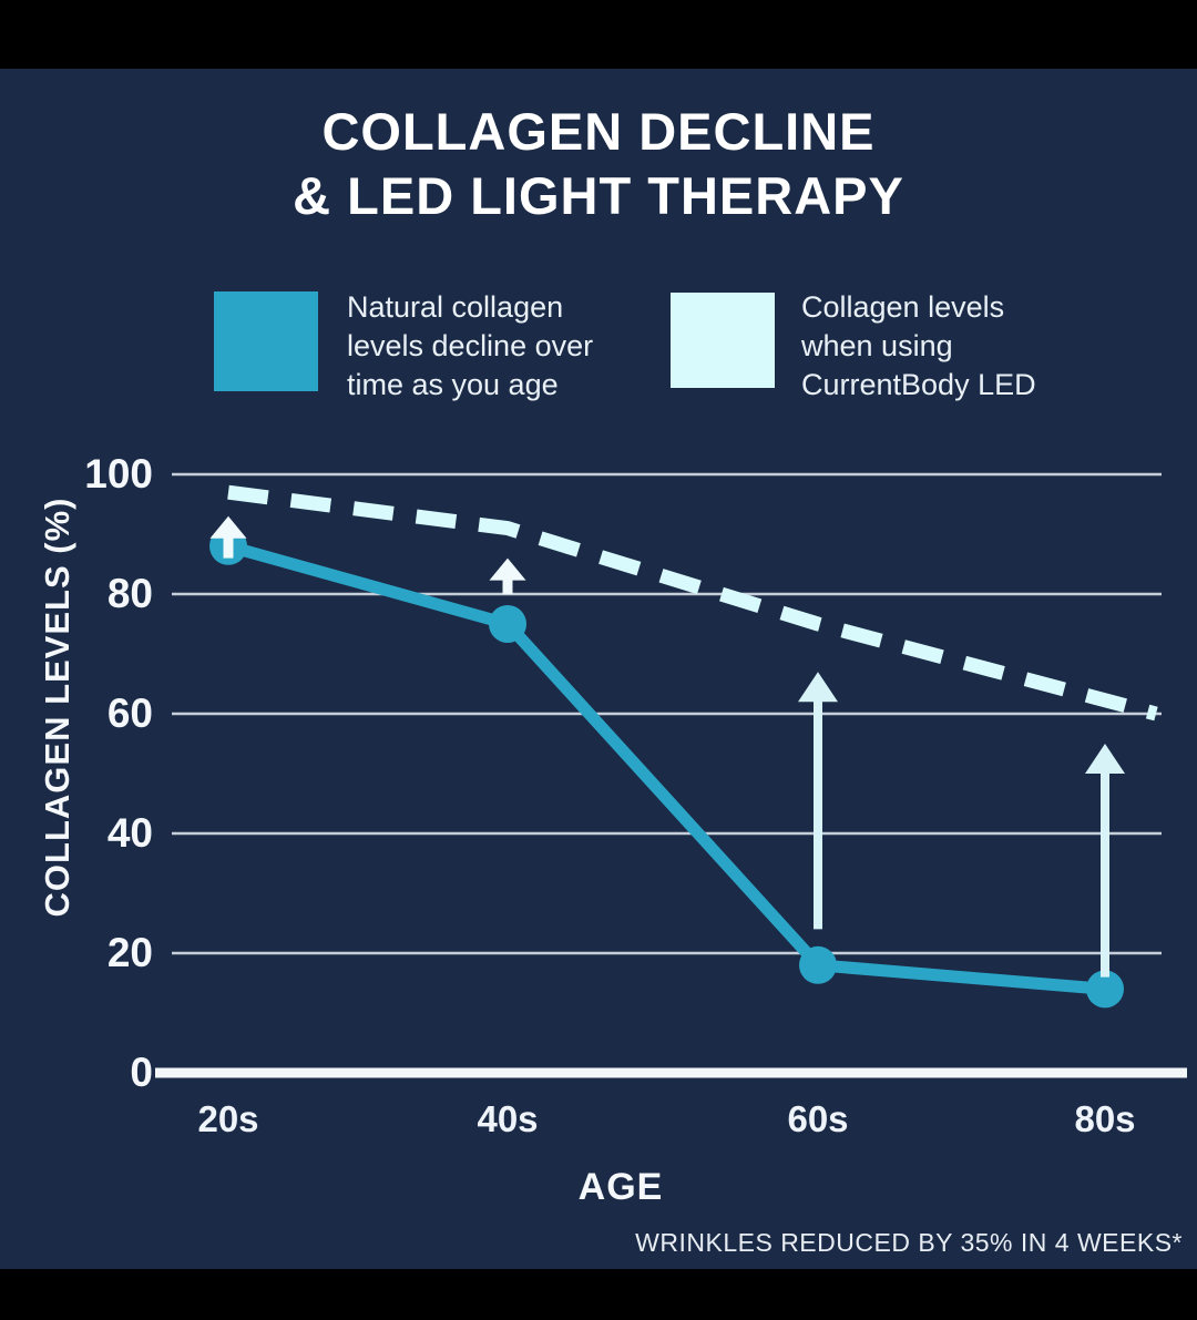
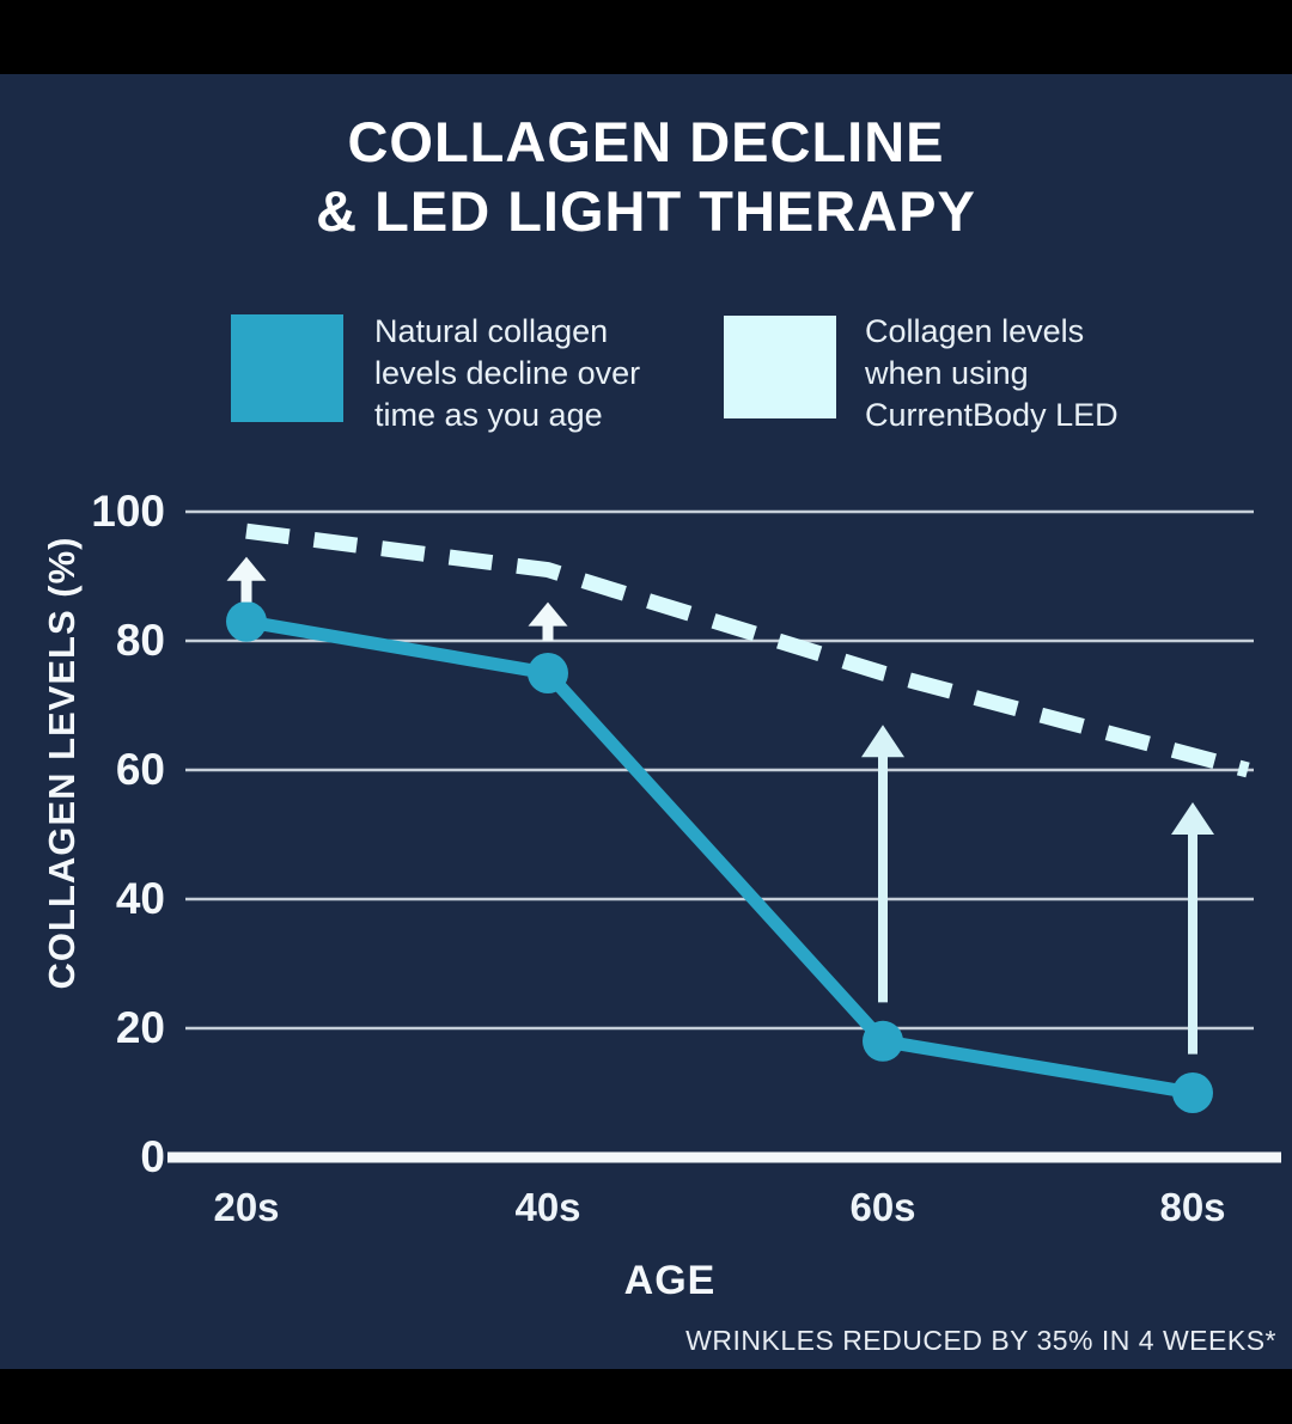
Natural collagen levels decline over time as you age/20s: 88 -> 83
Natural collagen levels decline over time as you age/80s: 14 -> 10
